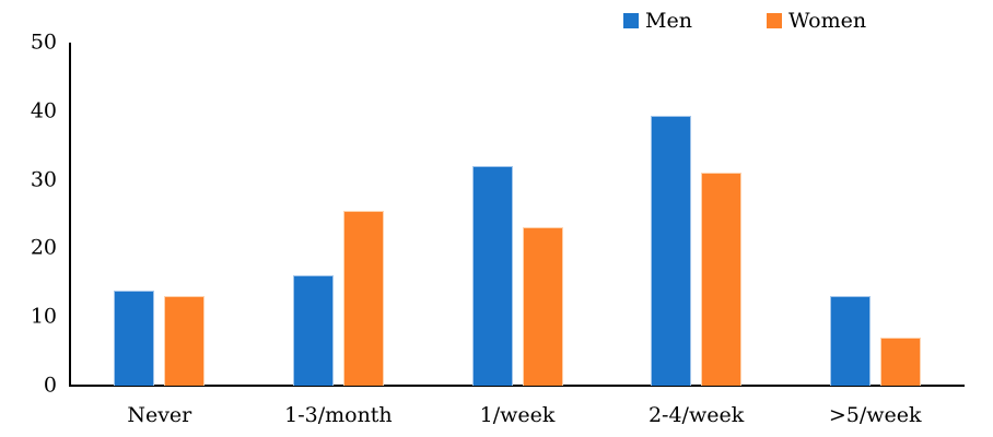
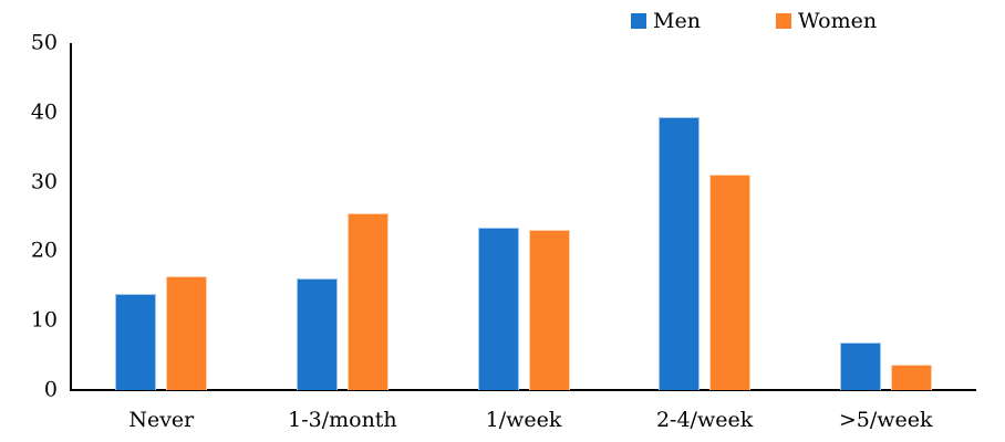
Women/Never: 13 -> 16
Men/1/week: 32 -> 23
Men/>5/week: 13 -> 7
Women/>5/week: 7 -> 4
